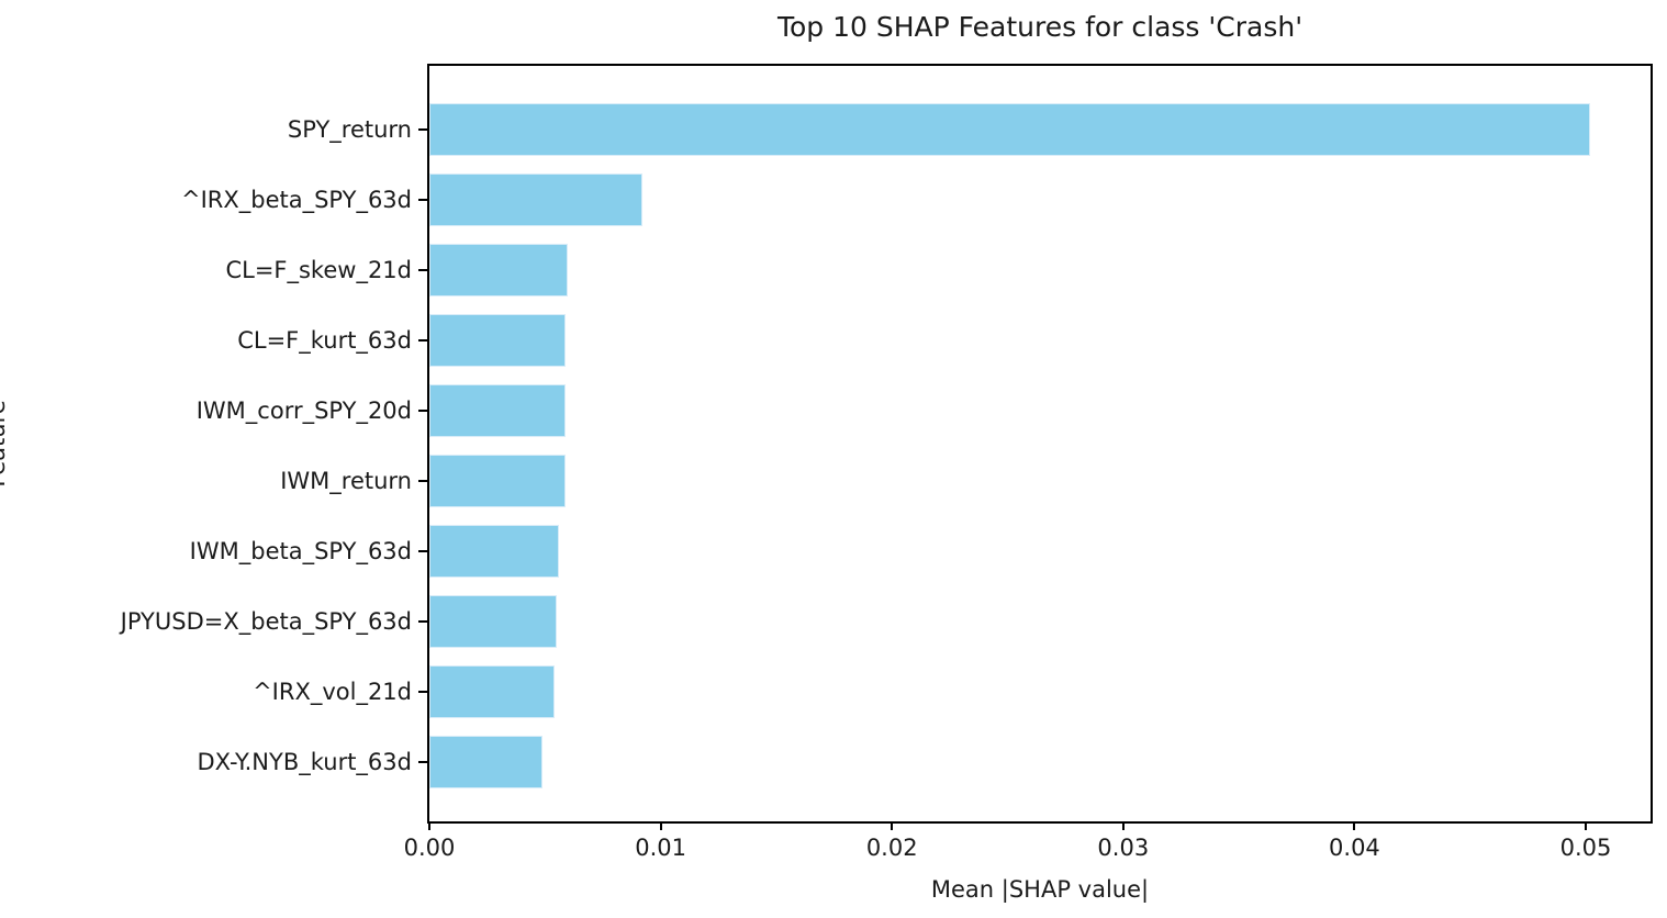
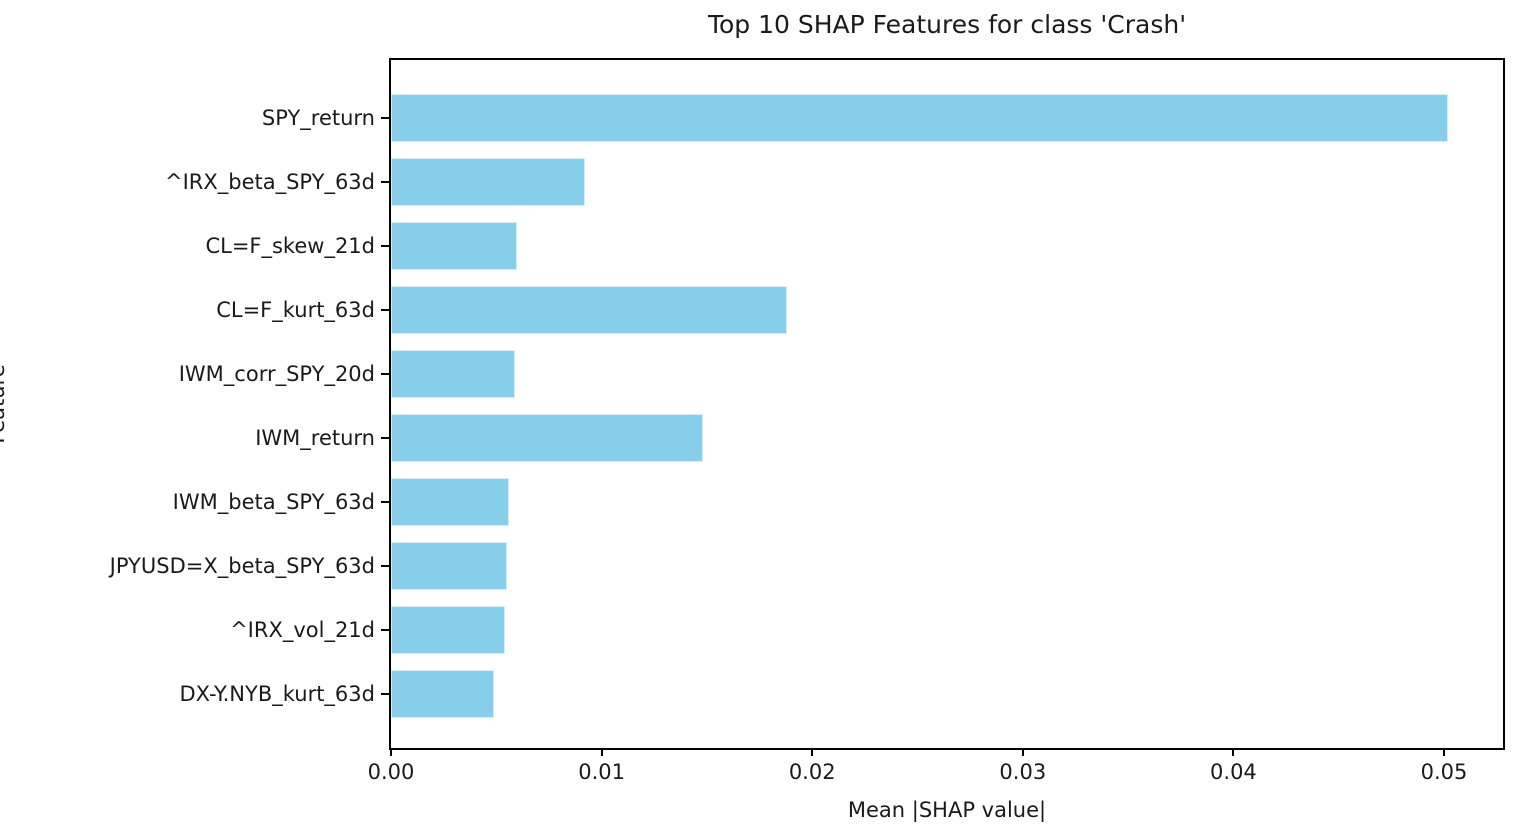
CL=F_kurt_63d: 0.0059 -> 0.0188
IWM_return: 0.0059 -> 0.0148
